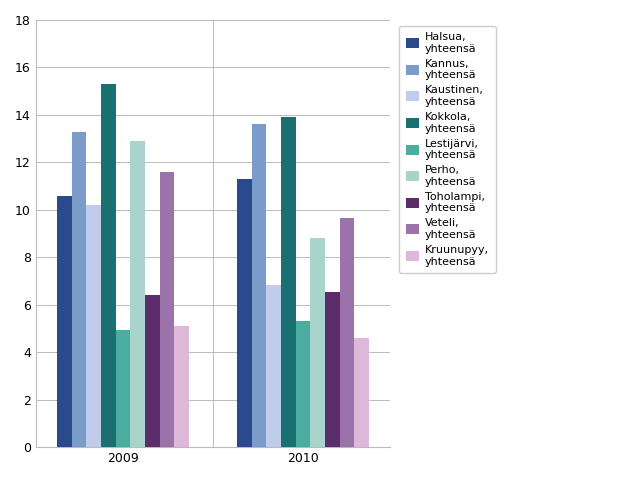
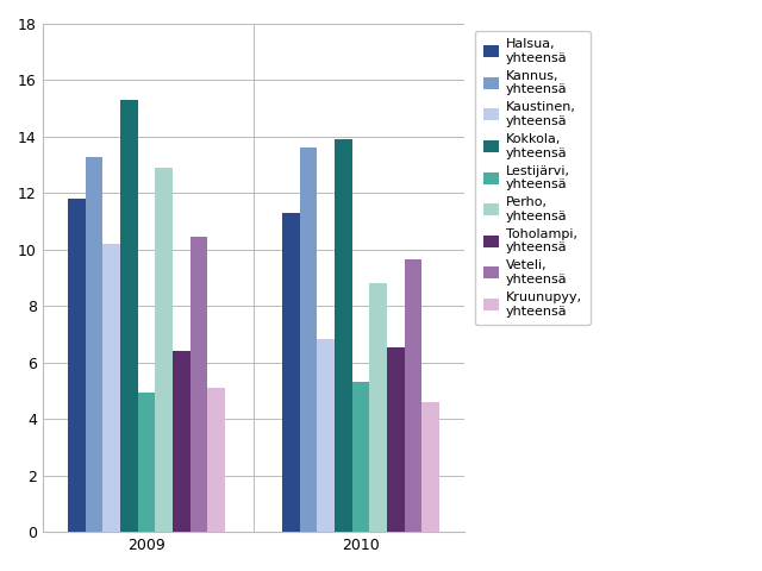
Halsua, yhteensä/2009: 10.6 -> 11.8
Veteli, yhteensä/2009: 11.60 -> 10.45
